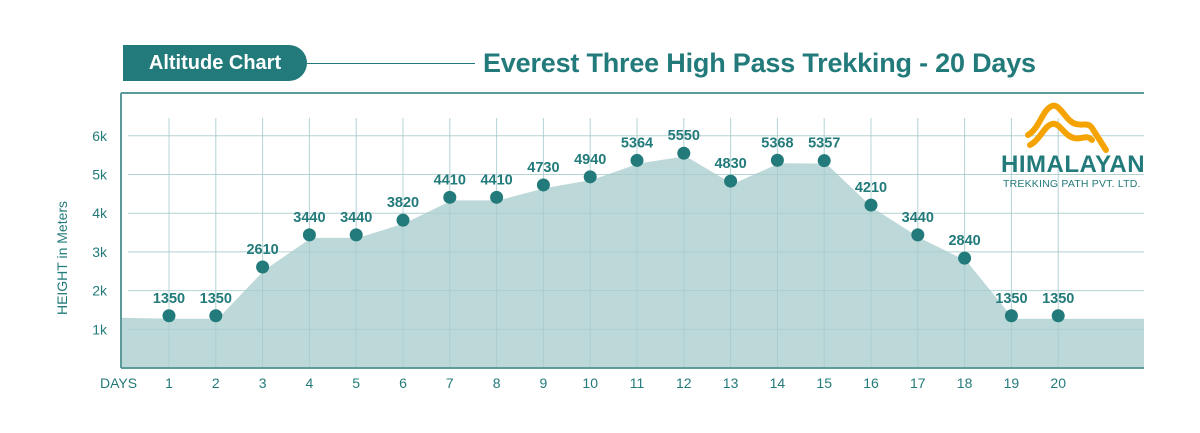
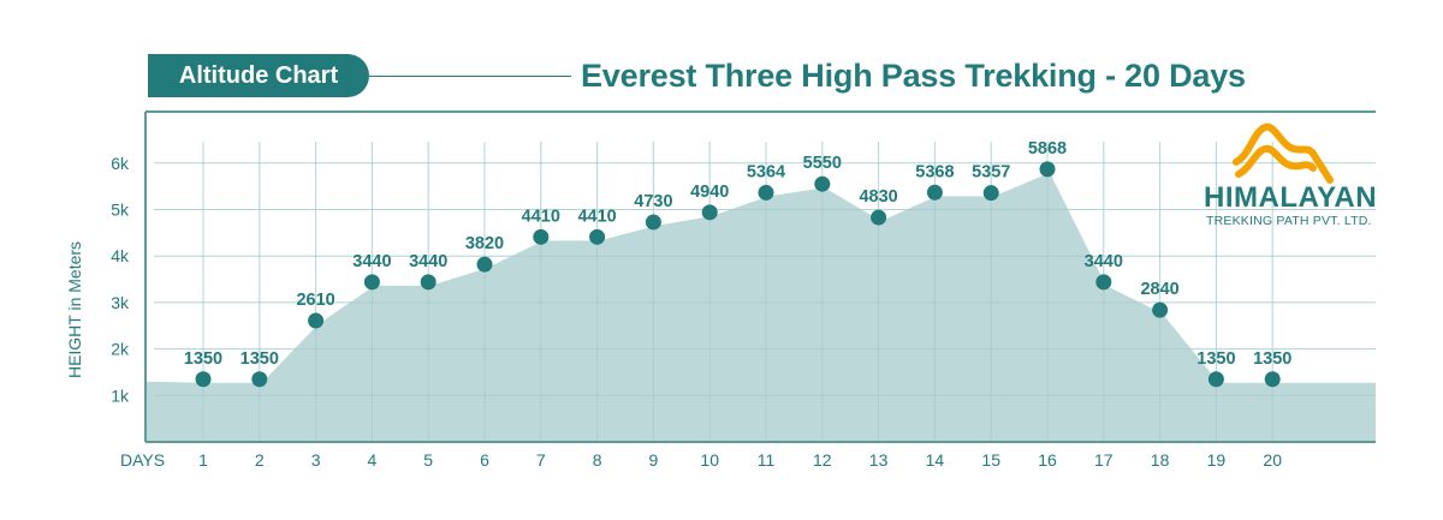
16: 4210 -> 5868
